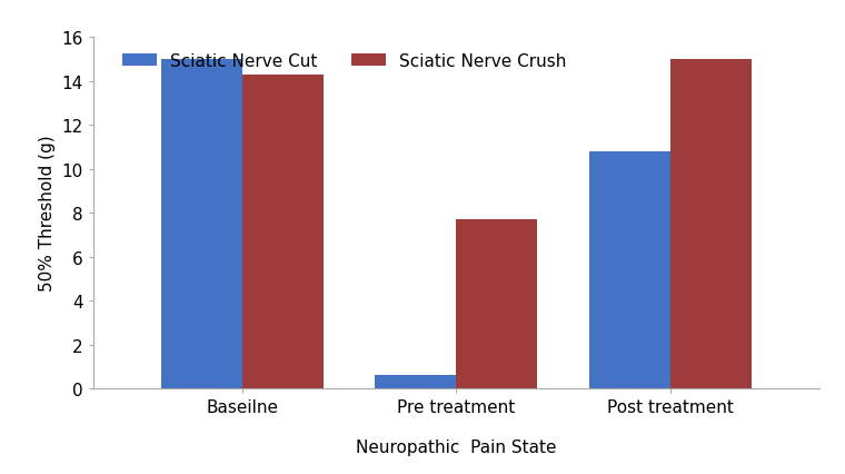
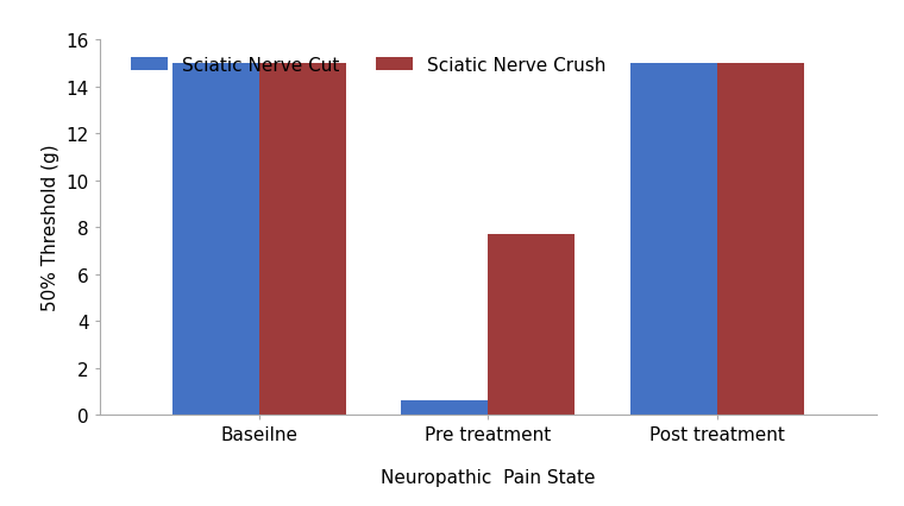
Sciatic Nerve Crush/Baseilne: 14.3 -> 15.0
Sciatic Nerve Cut/Post treatment: 10.8 -> 15.0
